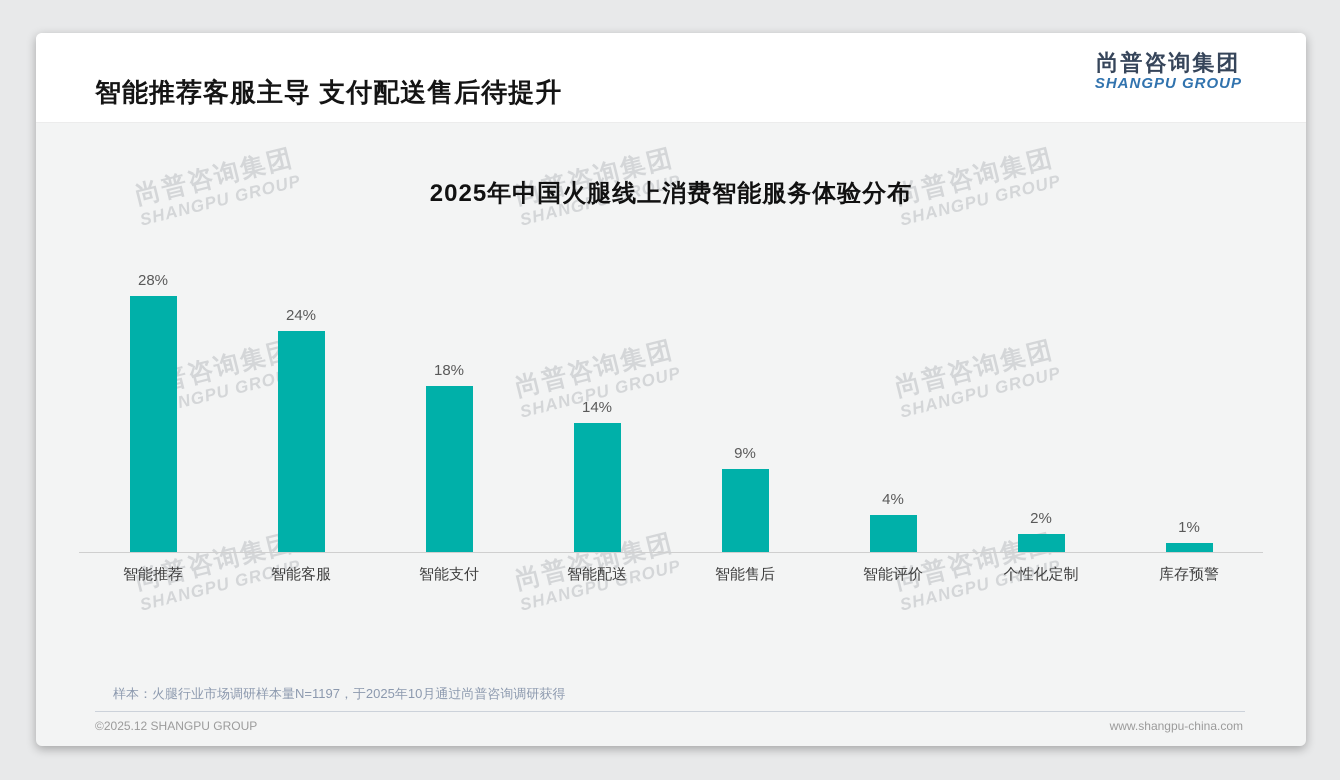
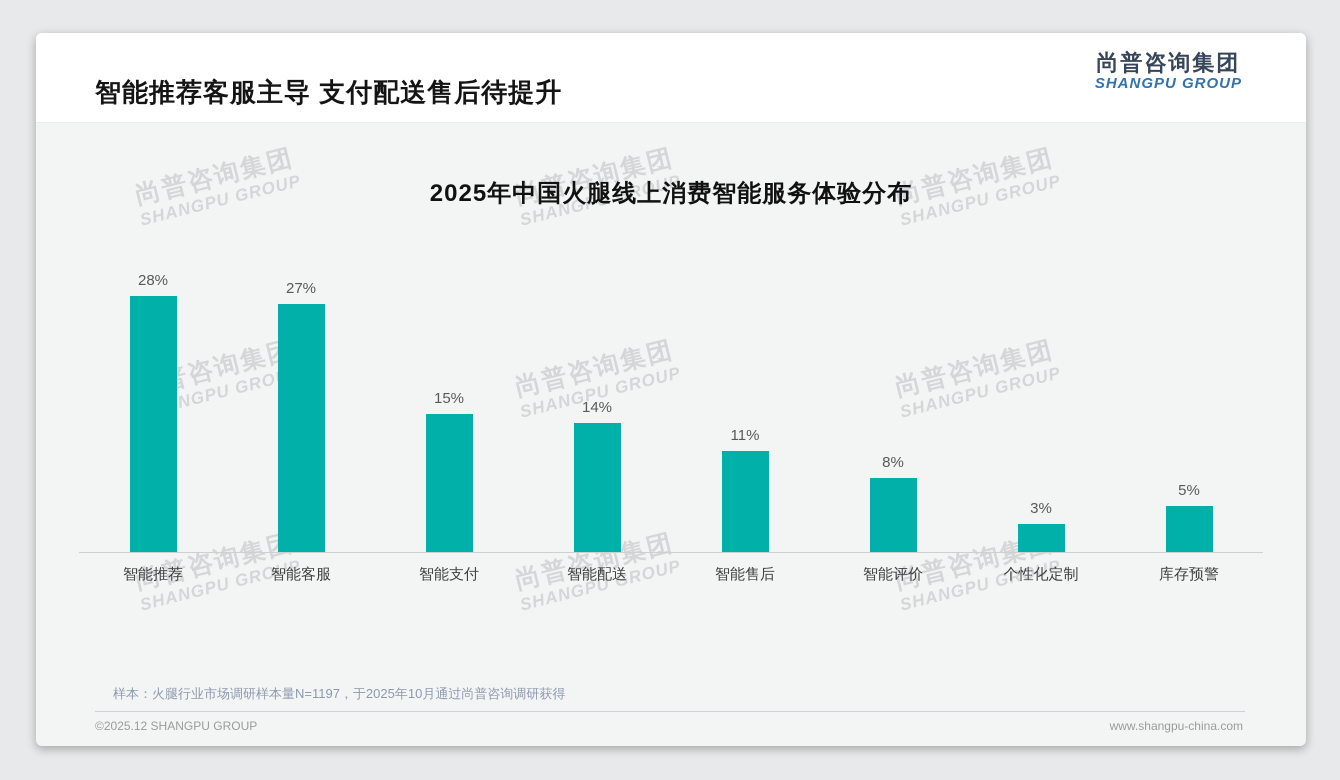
智能客服: 24% -> 27%
智能支付: 18% -> 15%
智能售后: 9% -> 11%
智能评价: 4% -> 8%
个性化定制: 2% -> 3%
库存预警: 1% -> 5%
